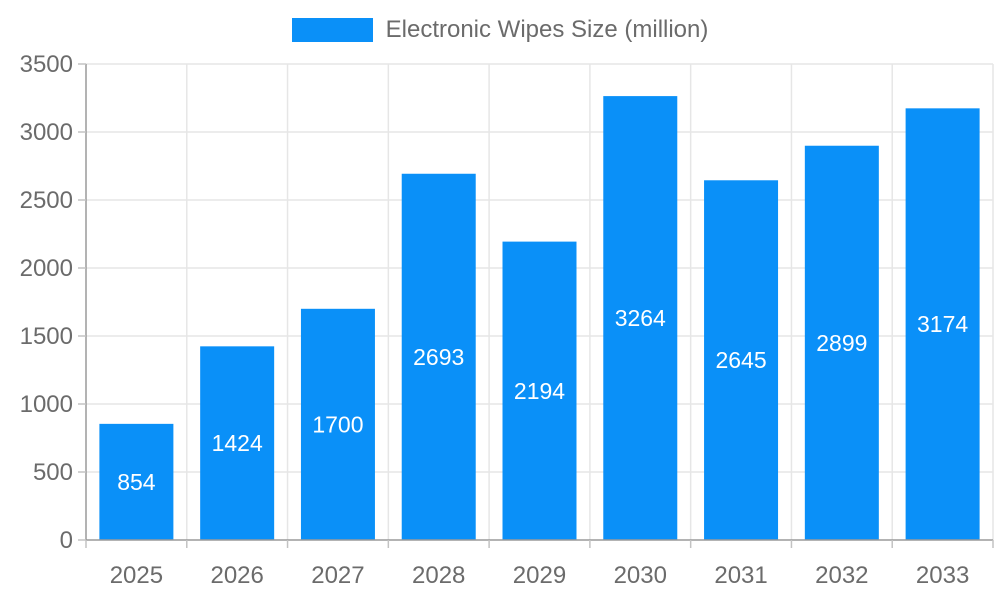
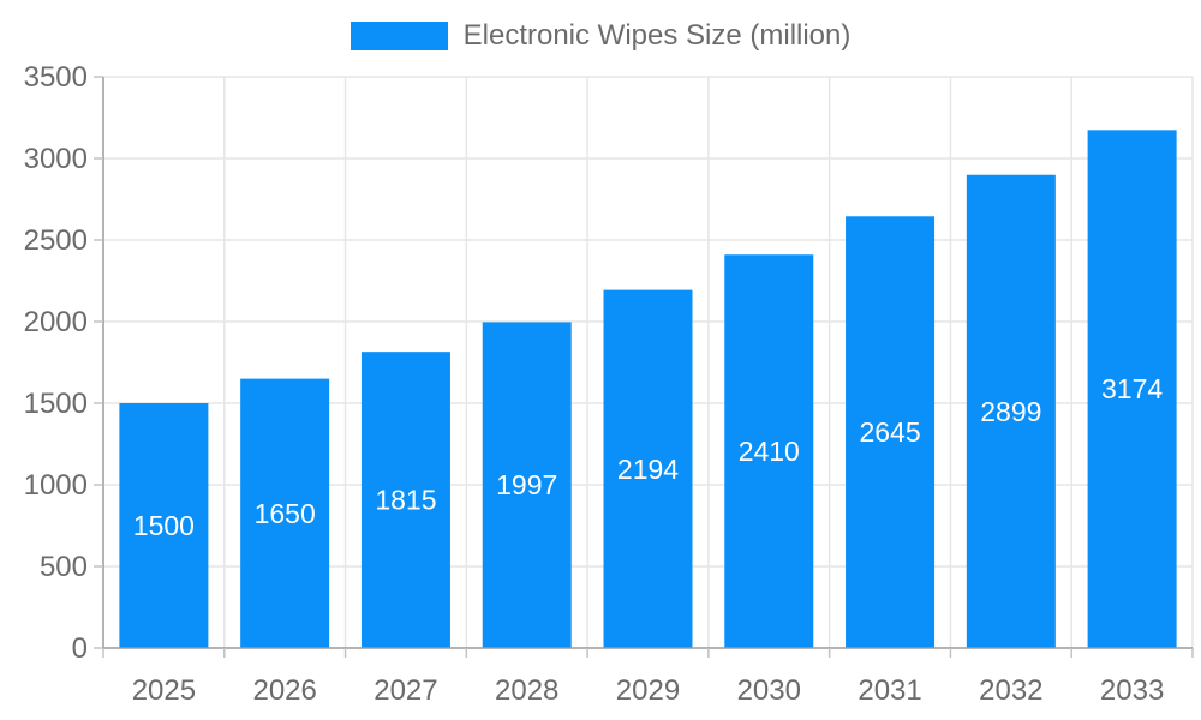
2025: 854 -> 1500
2026: 1424 -> 1650
2027: 1700 -> 1815
2028: 2693 -> 1997
2030: 3264 -> 2410
